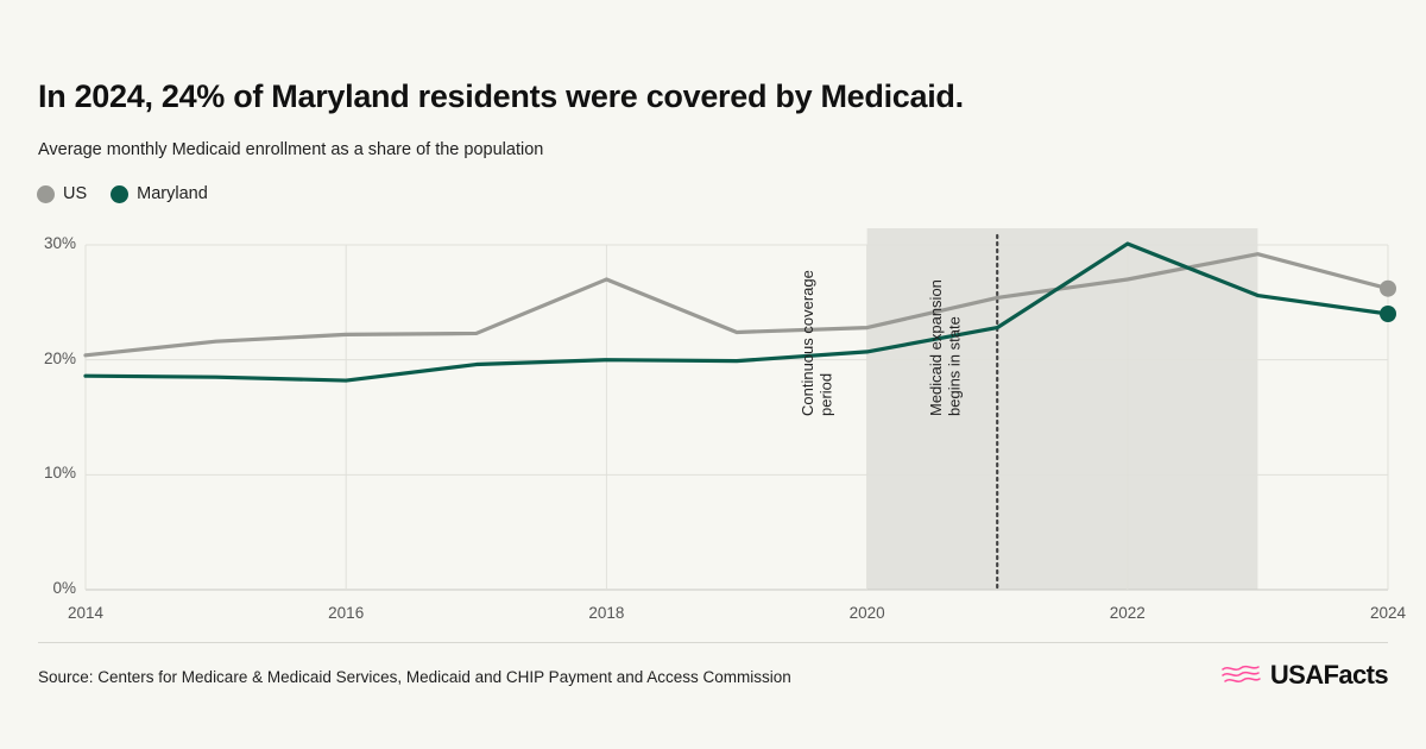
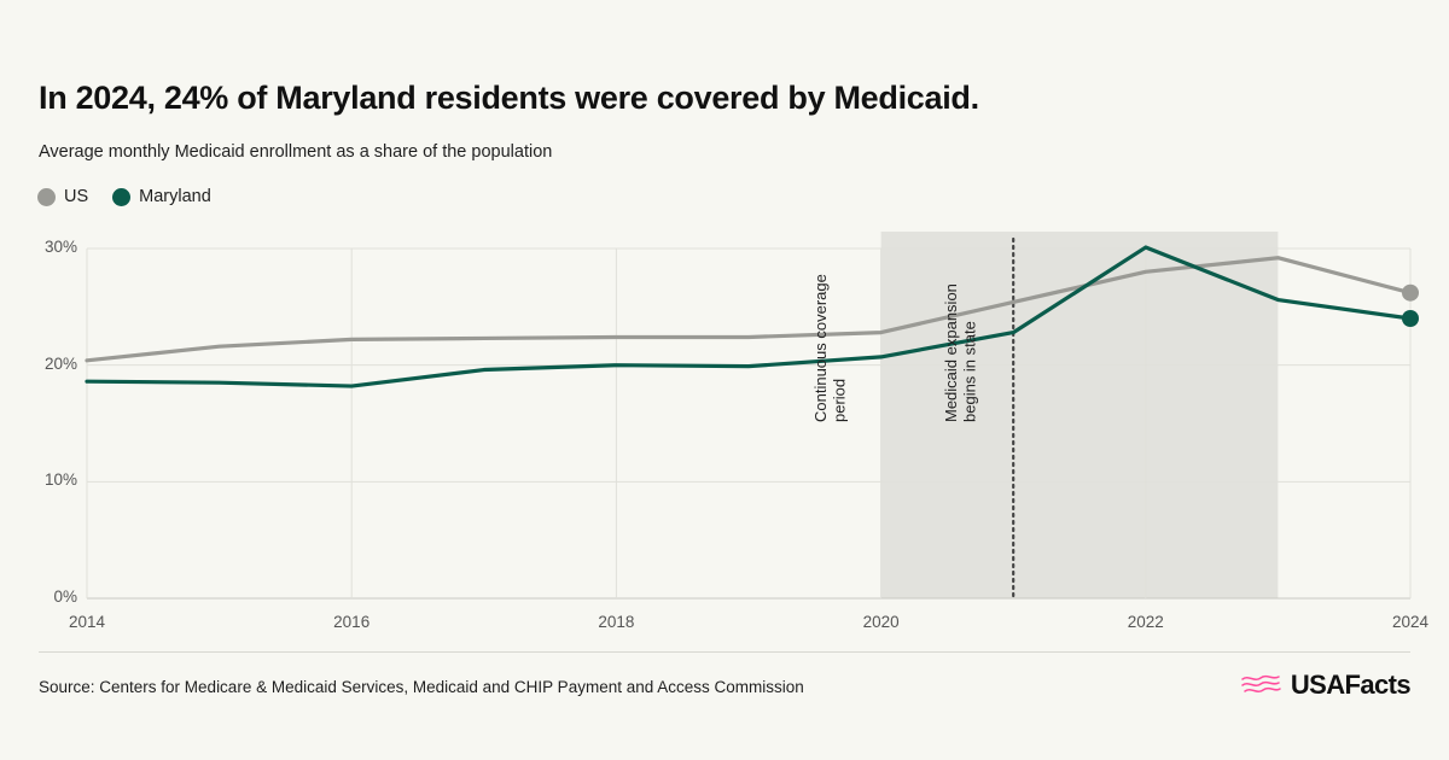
US/2018: 27% -> 22%
US/2022: 27% -> 28%
